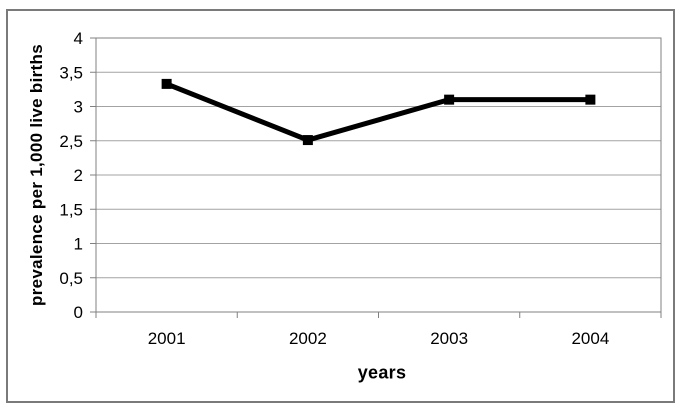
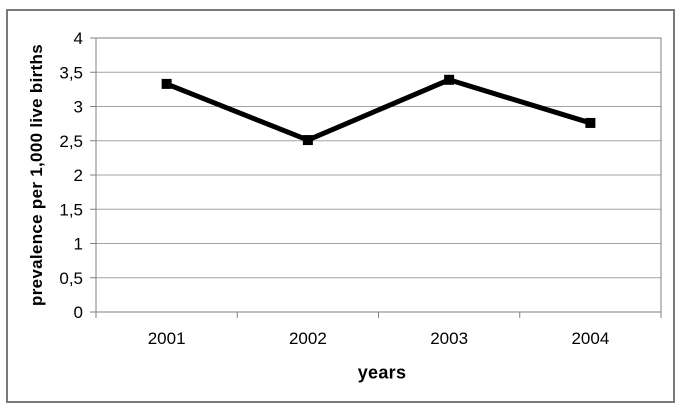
2003: 3.1 -> 3.4
2004: 3.1 -> 2.8
